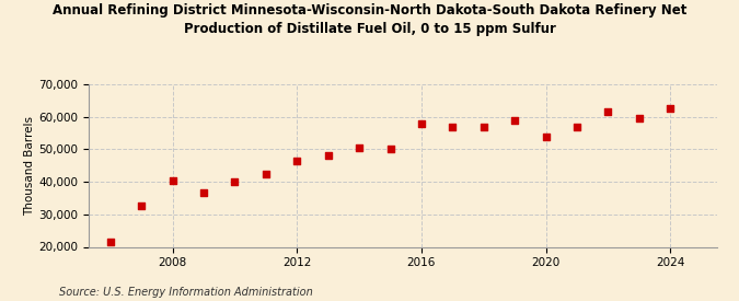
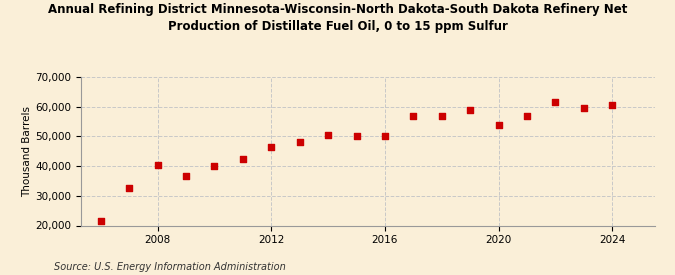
2016: 58,000 -> 50,000
2024: 62,500 -> 60,500
